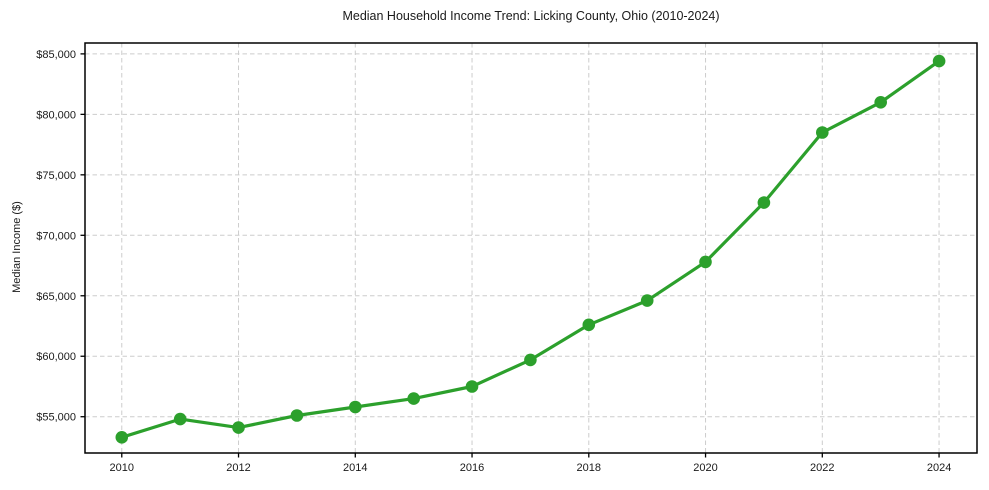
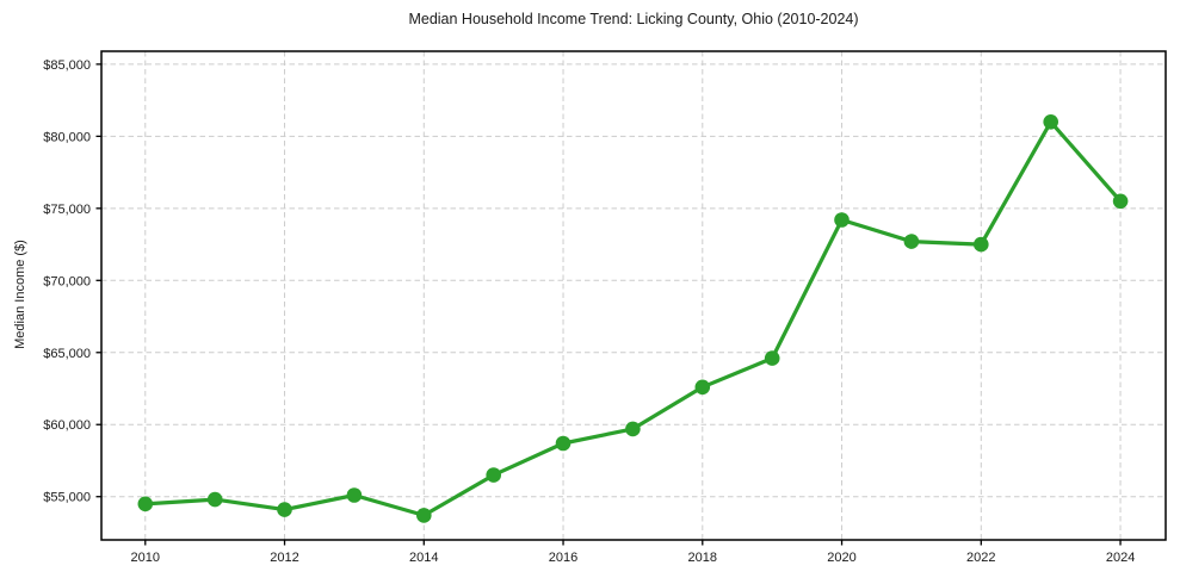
2010: $53300 -> $54500
2014: $55800 -> $53700
2016: $57500 -> $58700
2020: $67800 -> $74200
2022: $78500 -> $72500
2024: $84400 -> $75500
